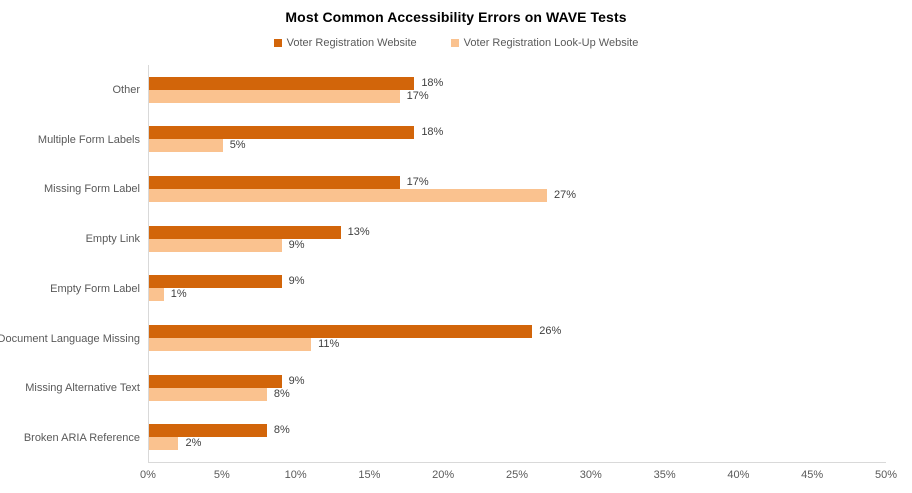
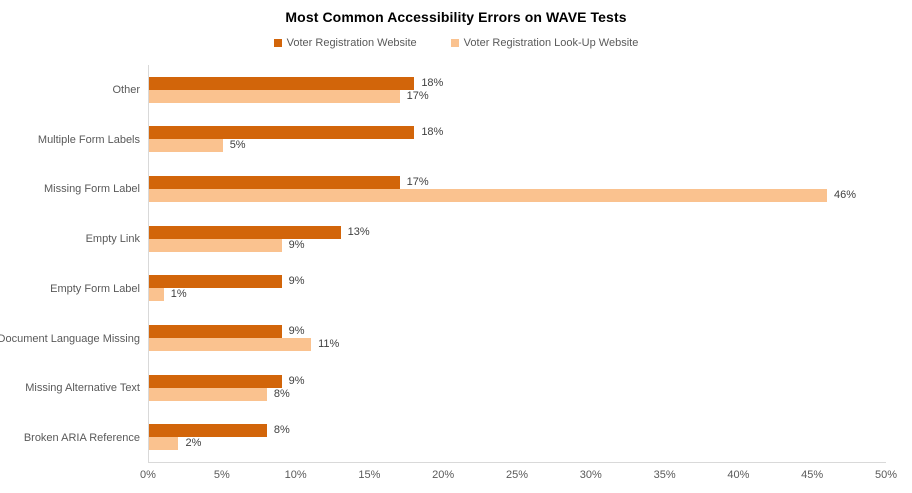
Voter Registration Look-Up Website/Missing Form Label: 27% -> 46%
Voter Registration Website/Document Language Missing: 26% -> 9%
